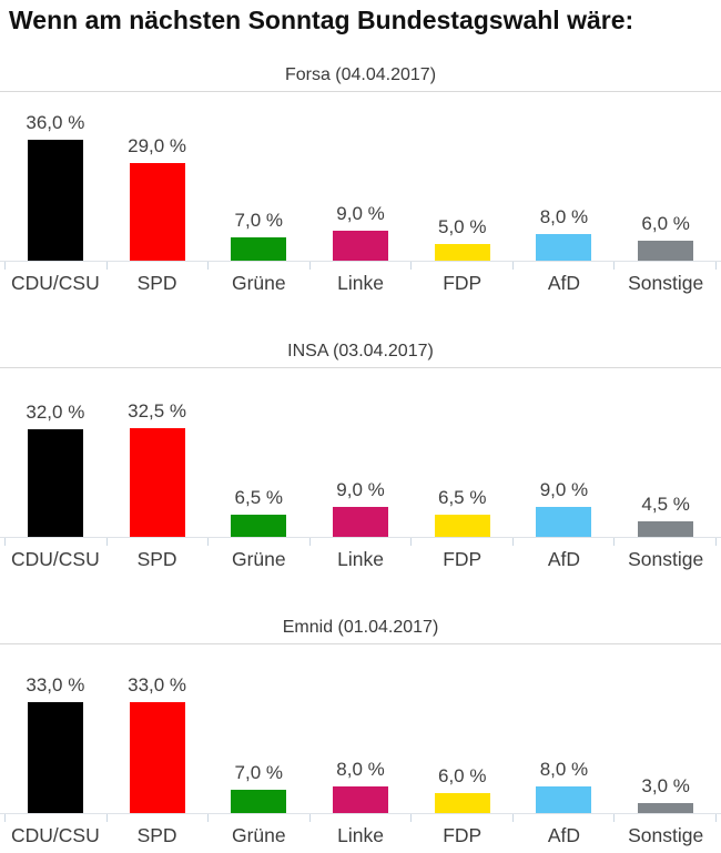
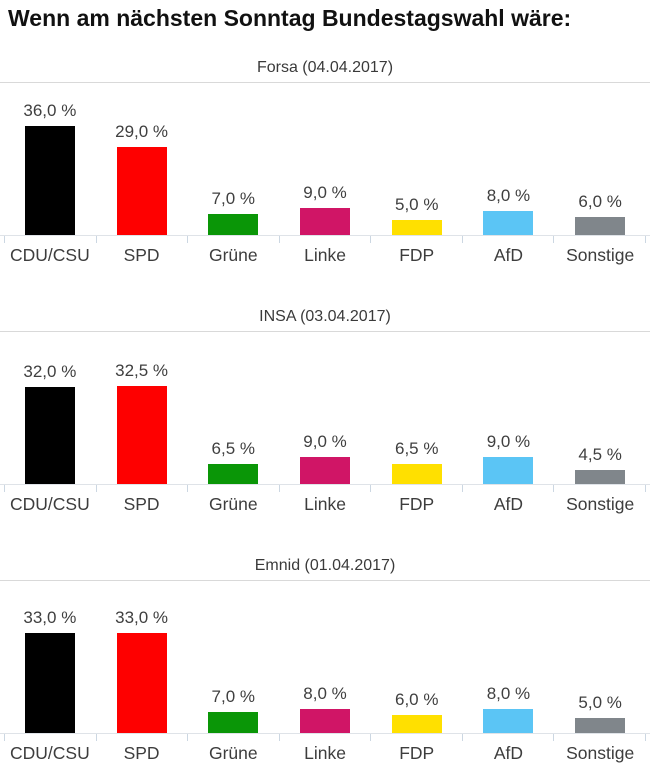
Emnid (01.04.2017)/Sonstige: 3,0 -> 5,0
